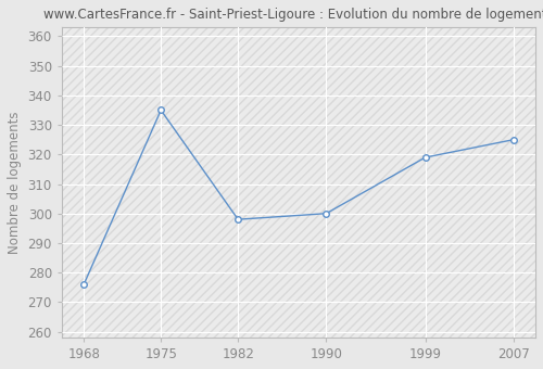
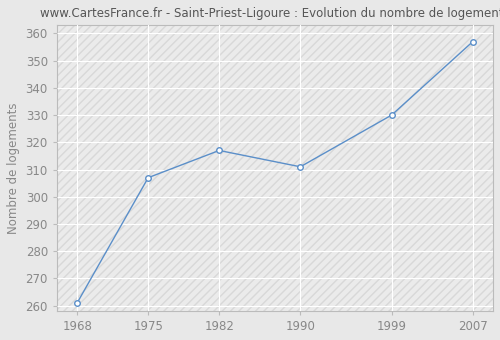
1968: 276 -> 261
1975: 335 -> 307
1982: 298 -> 317
1990: 300 -> 311
1999: 319 -> 330
2007: 325 -> 357
